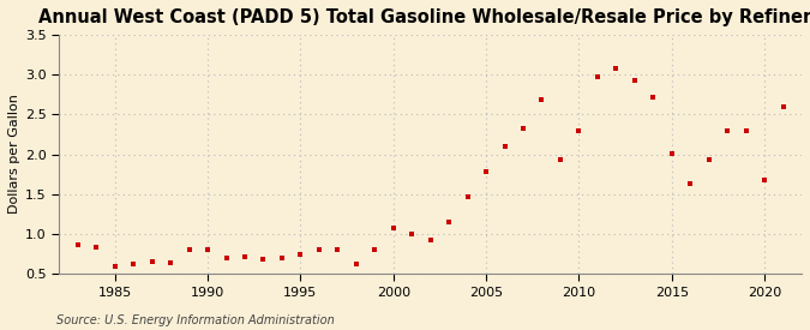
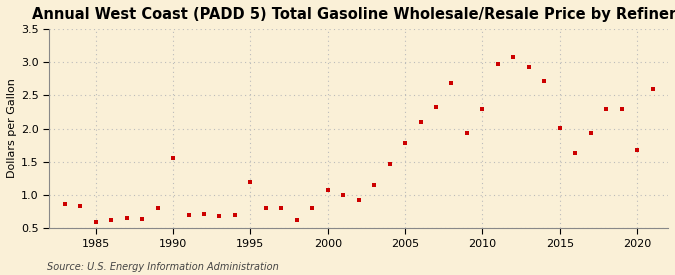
1990: 0.80 -> 1.56
1995: 0.75 -> 1.20
